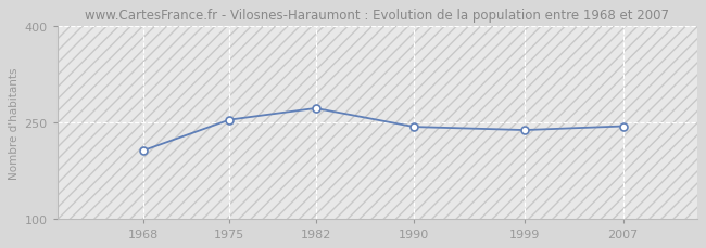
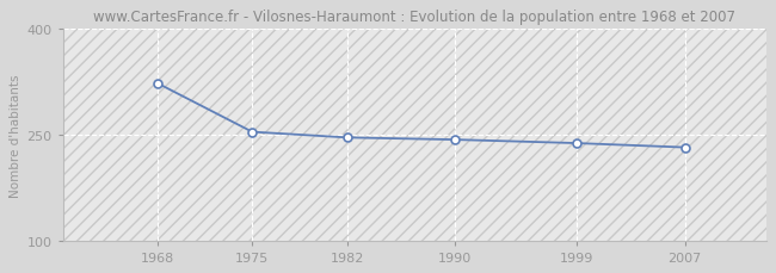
1968: 206 -> 323
1982: 272 -> 246
2007: 244 -> 232
